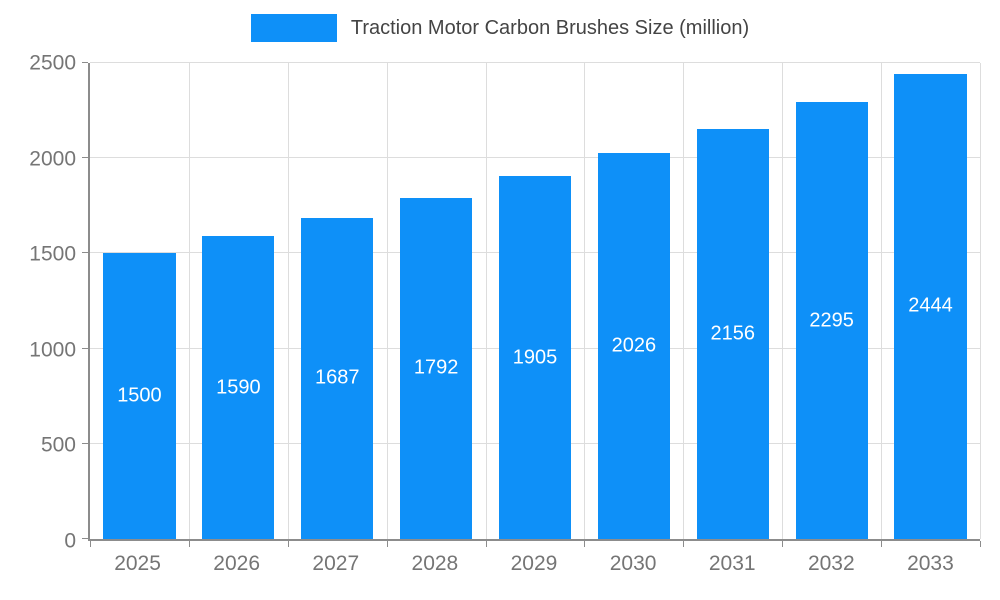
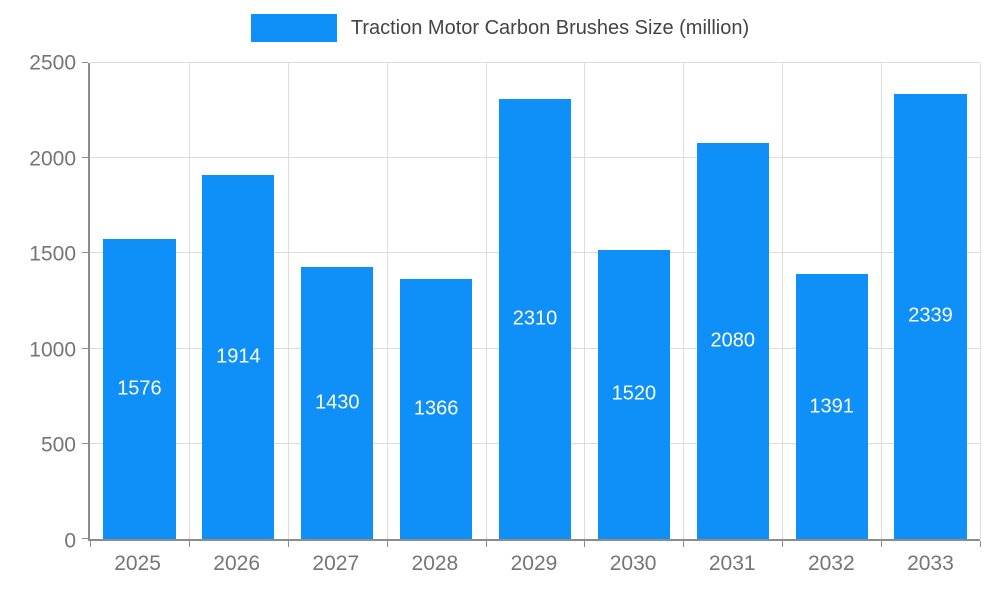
2025: 1500 -> 1576
2026: 1590 -> 1914
2027: 1687 -> 1430
2028: 1792 -> 1366
2029: 1905 -> 2310
2030: 2026 -> 1520
2031: 2156 -> 2080
2032: 2295 -> 1391
2033: 2444 -> 2339
